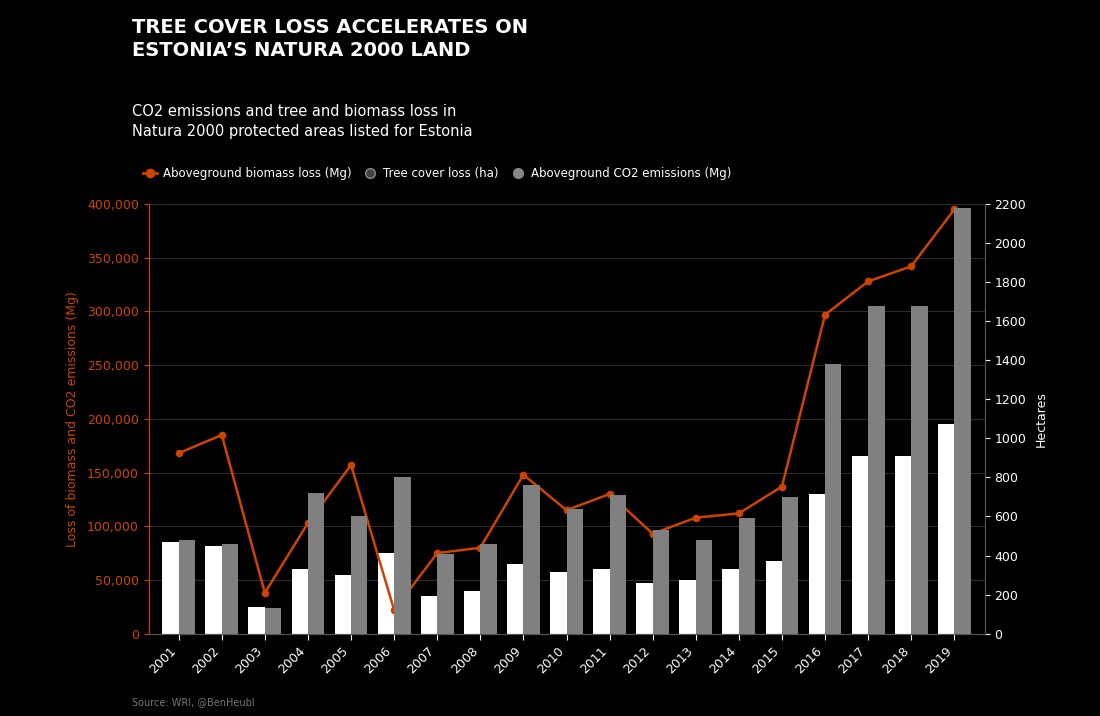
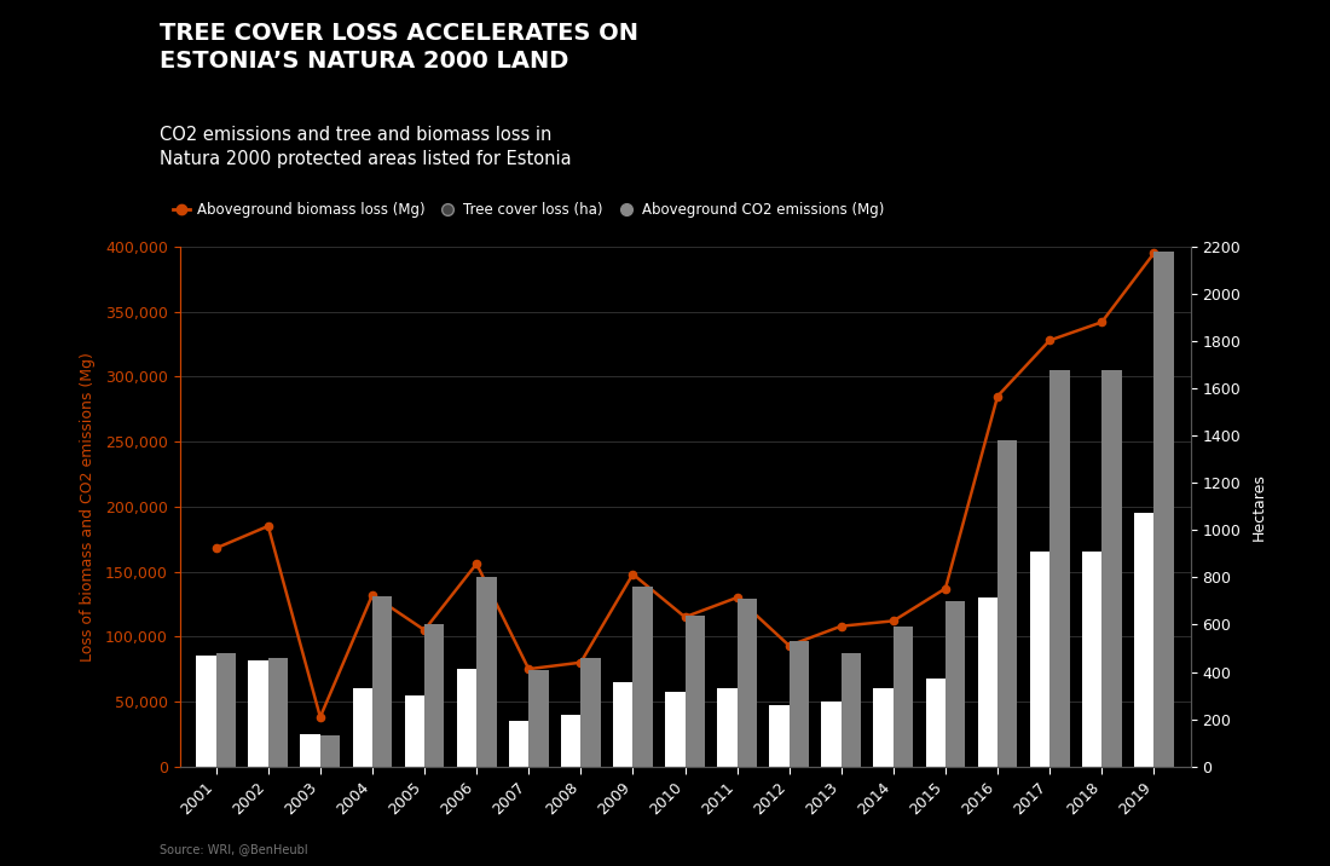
Aboveground biomass loss (Mg)/2004: 103,000 -> 132,000
Aboveground biomass loss (Mg)/2005: 157,000 -> 105,000
Aboveground biomass loss (Mg)/2006: 22,000 -> 156,000
Aboveground biomass loss (Mg)/2016: 297,000 -> 285,000
